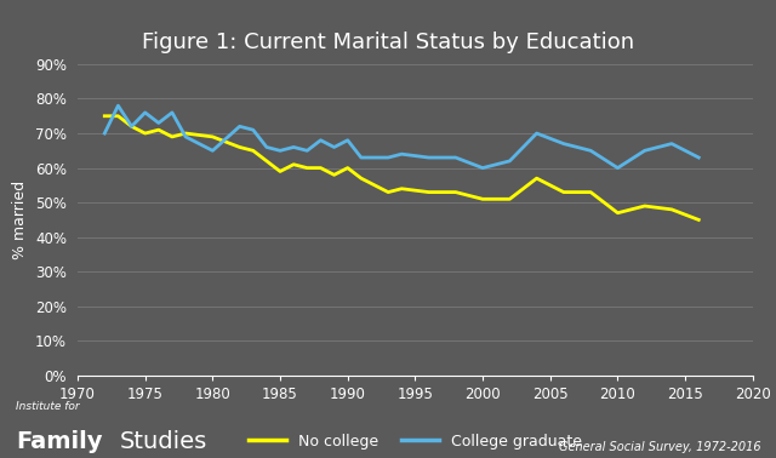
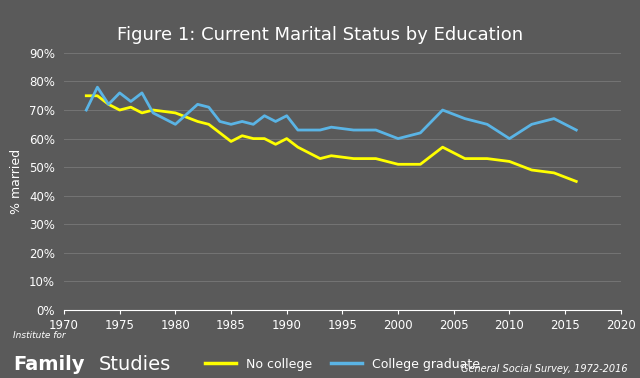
No college/2010: 47% -> 52%
